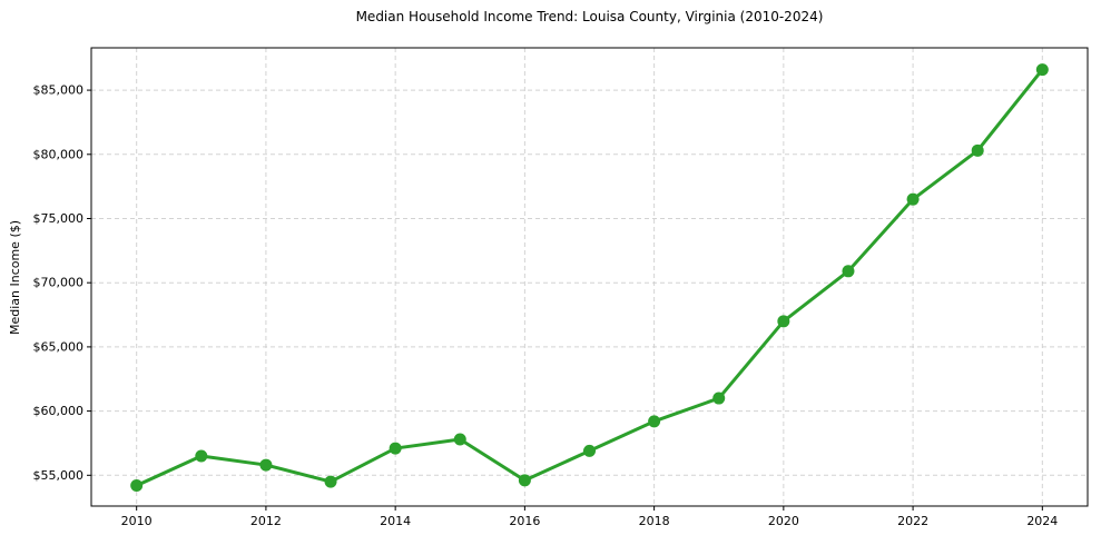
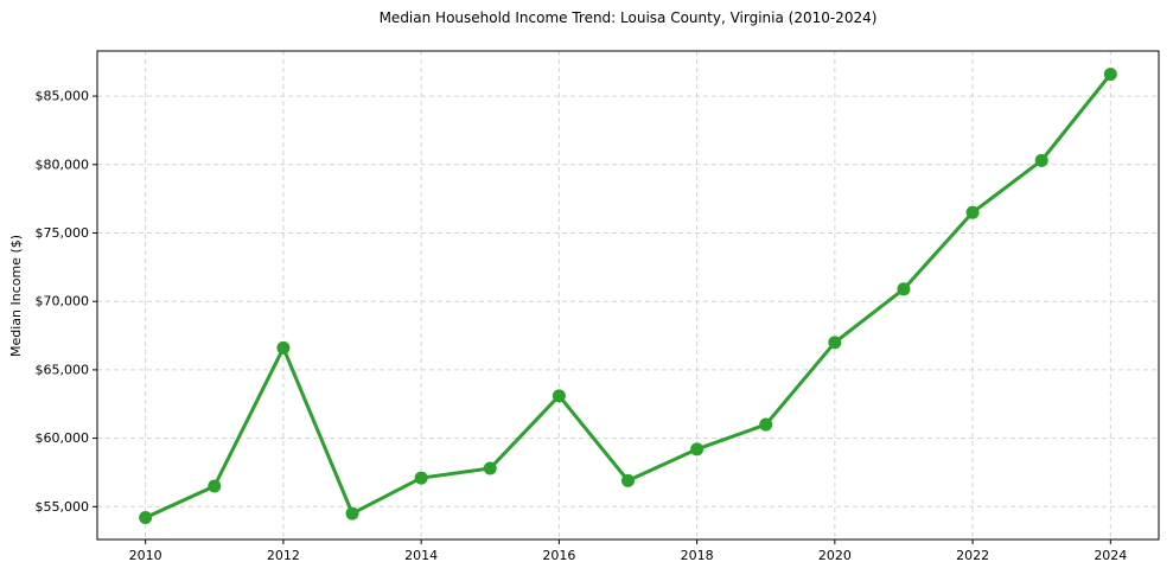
2012: $55800 -> $66600
2016: $54600 -> $63100
